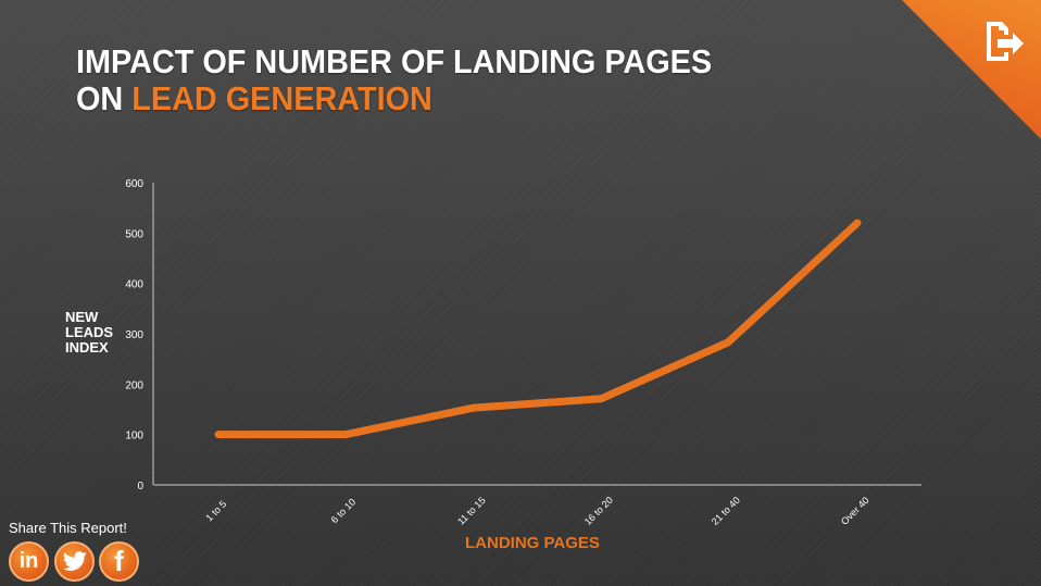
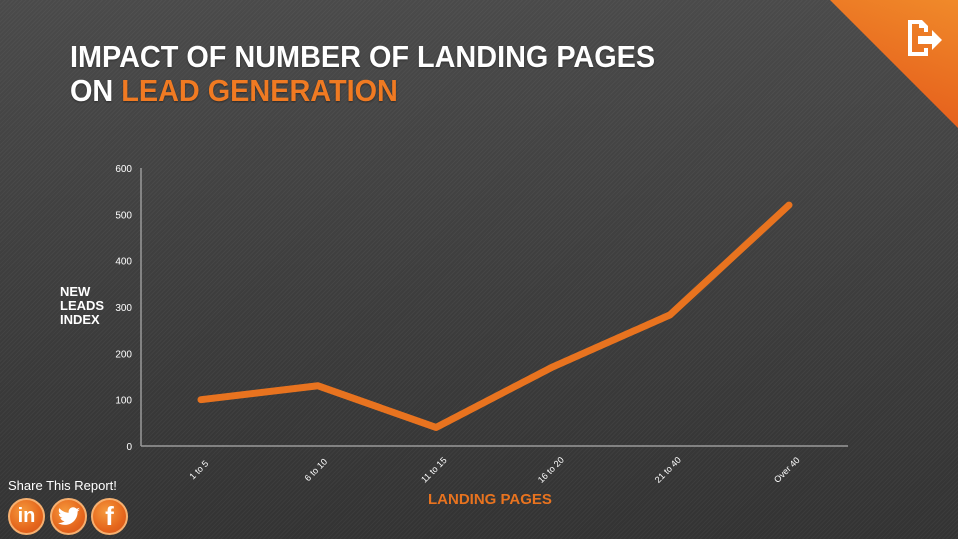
6 to 10: 100 -> 130
11 to 15: 150 -> 40
